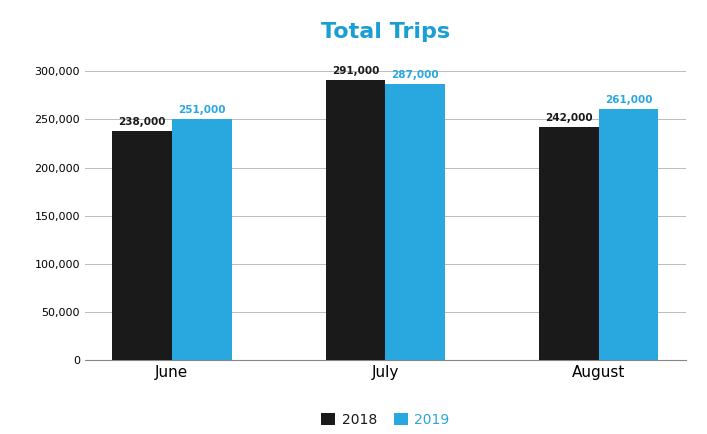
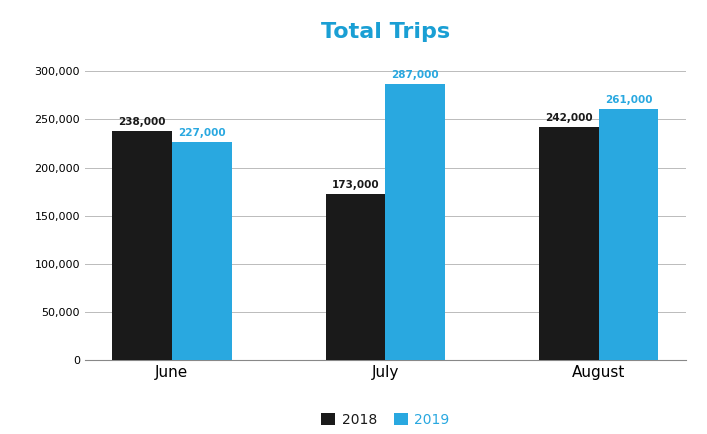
2019/June: 251,000 -> 227,000
2018/July: 291,000 -> 173,000
